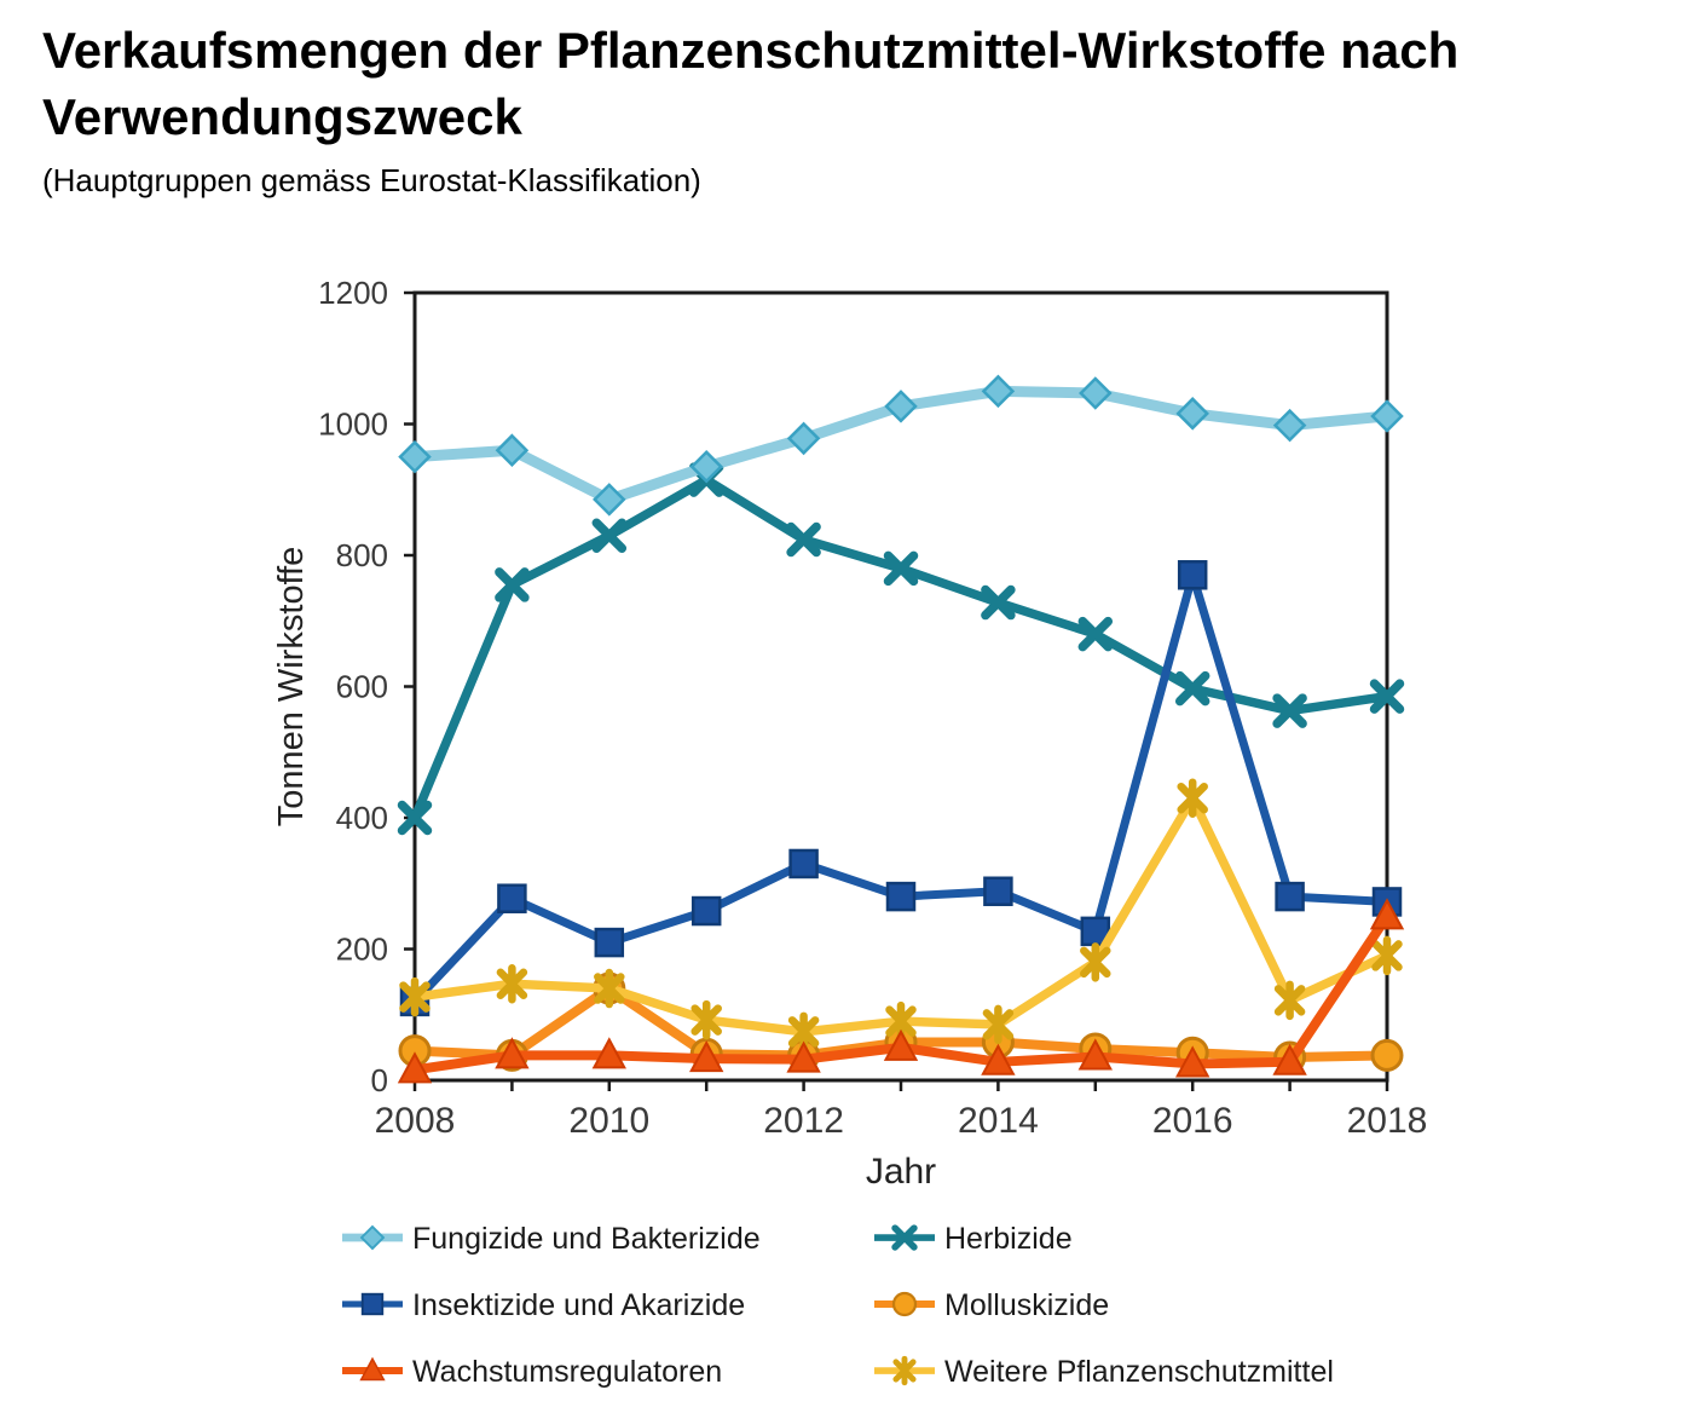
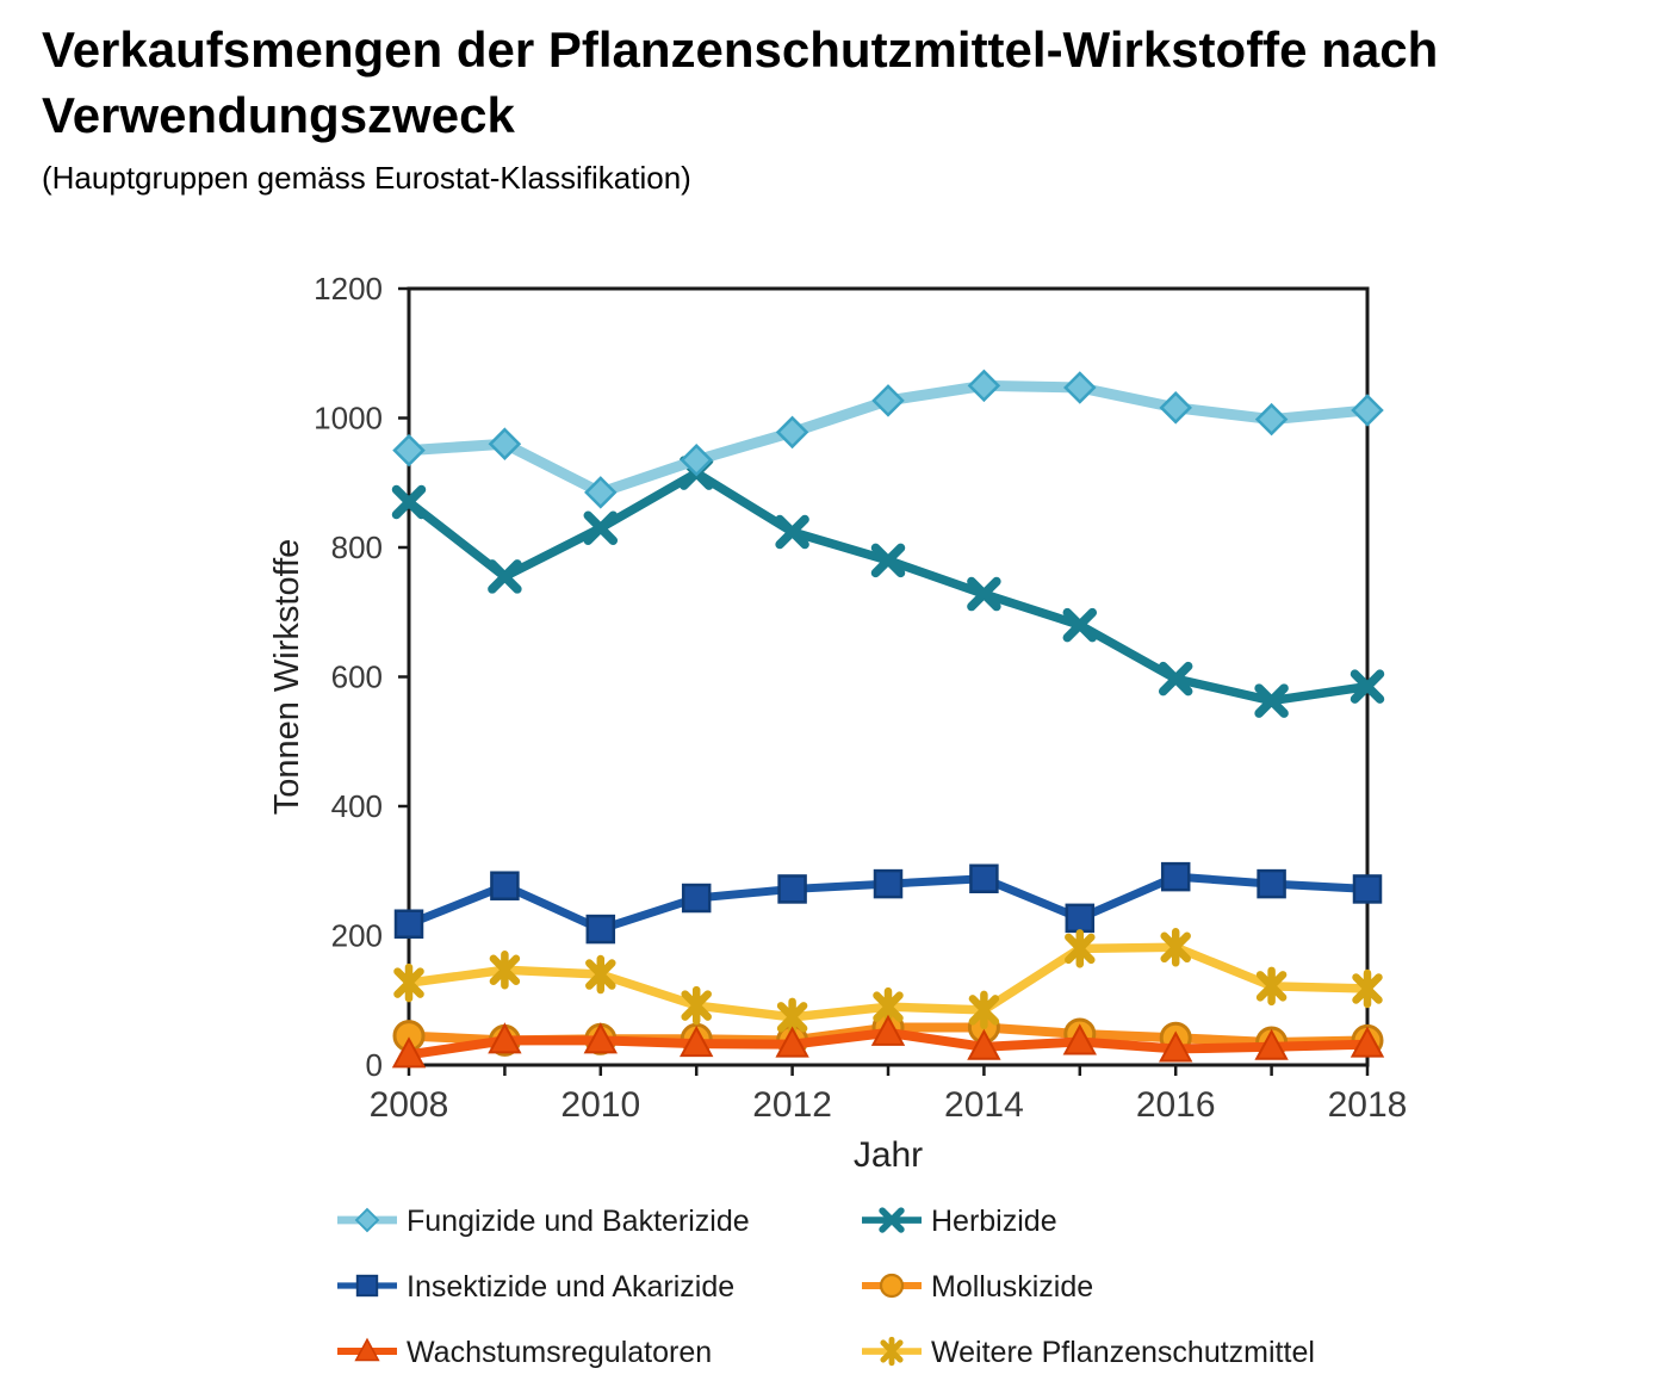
Herbizide/2008: 400 -> 870
Insektizide und Akarizide/2008: 120 -> 220
Molluskizide/2010: 140 -> 40
Insektizide und Akarizide/2012: 330 -> 270
Insektizide und Akarizide/2016: 770 -> 290
Weitere Pflanzenschutzmittel/2016: 430 -> 180
Wachstumsregulatoren/2018: 250 -> 30
Weitere Pflanzenschutzmittel/2018: 190 -> 120
